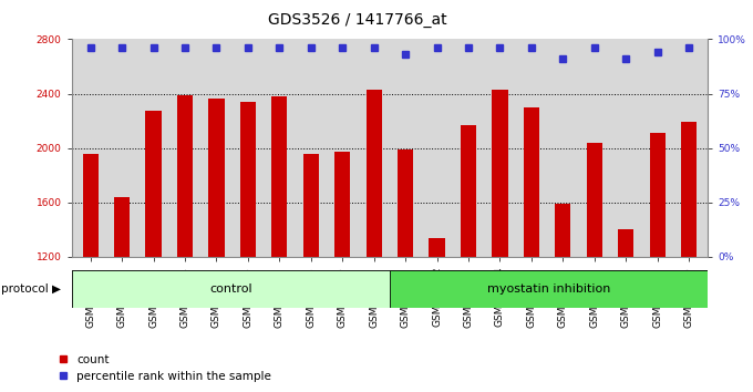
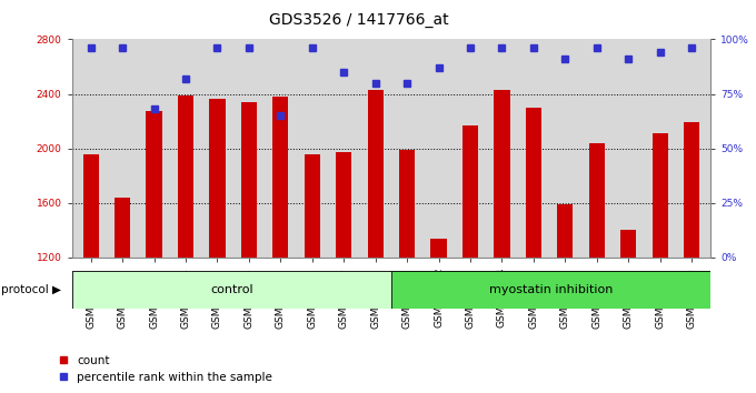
percentile rank within the sample/GSM344633: 96% -> 68%
percentile rank within the sample/GSM344634: 96% -> 82%
percentile rank within the sample/GSM344637: 96% -> 65%
percentile rank within the sample/GSM344639: 96% -> 85%
percentile rank within the sample/GSM344640: 96% -> 80%
percentile rank within the sample/GSM344641: 93% -> 80%
percentile rank within the sample/GSM344642: 96% -> 87%
